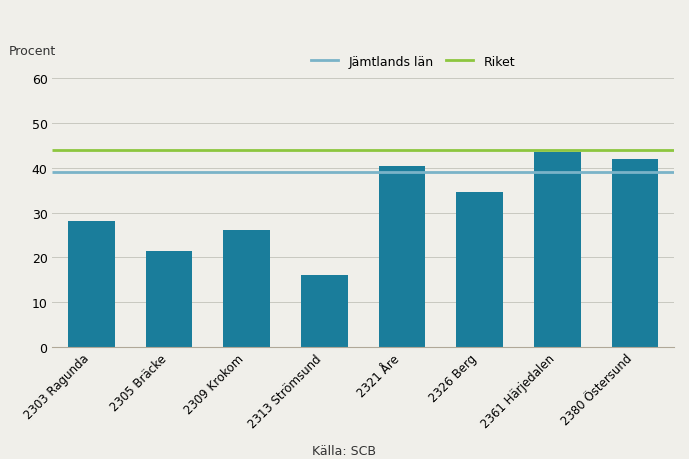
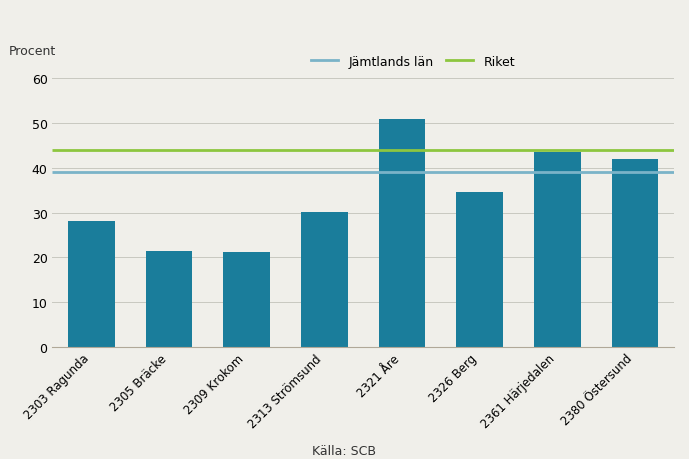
2309 Krokom: 26.0 -> 21.2
2313 Strömsund: 16.0 -> 30.2
2321 Åre: 40.5 -> 51.0
